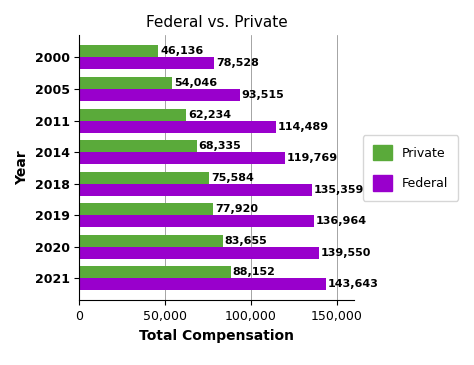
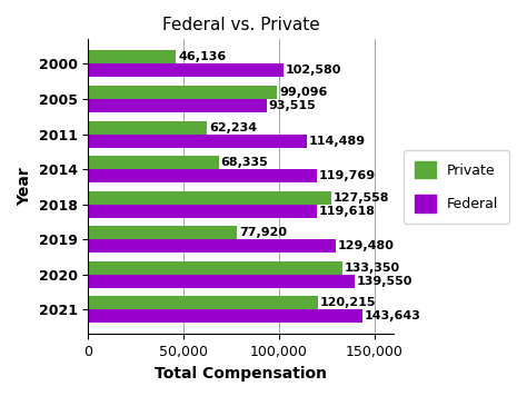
Federal/2000: 78,528 -> 102,580
Private/2005: 54,046 -> 99,096
Private/2018: 75,584 -> 127,558
Federal/2018: 135,359 -> 119,618
Federal/2019: 136,964 -> 129,480
Private/2020: 83,655 -> 133,350
Private/2021: 88,152 -> 120,215
